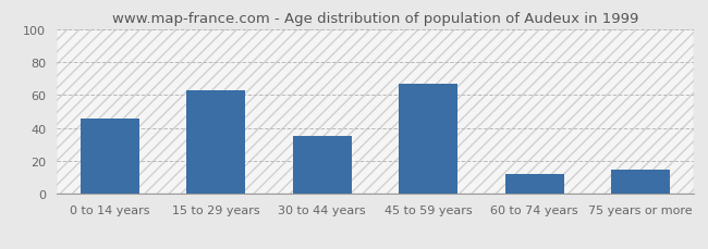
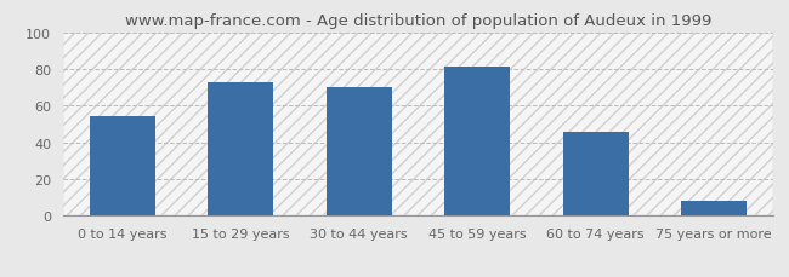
0 to 14 years: 46 -> 54
15 to 29 years: 63 -> 73
30 to 44 years: 35 -> 70
45 to 59 years: 67 -> 81
60 to 74 years: 12 -> 46
75 years or more: 15 -> 8
